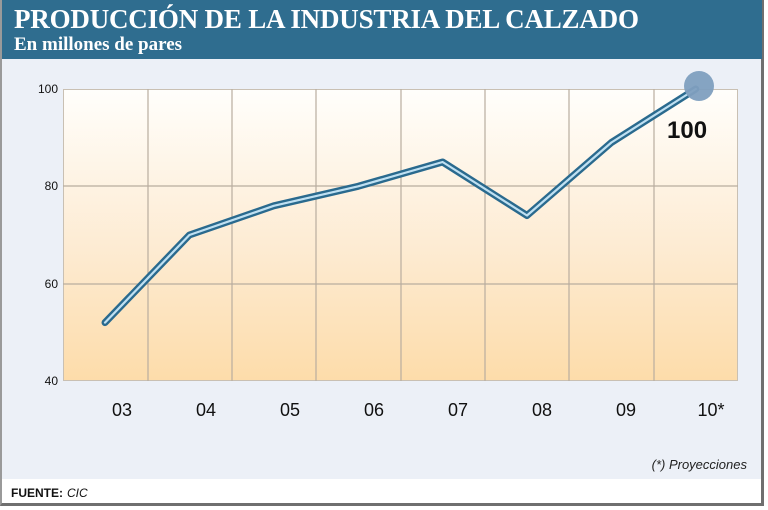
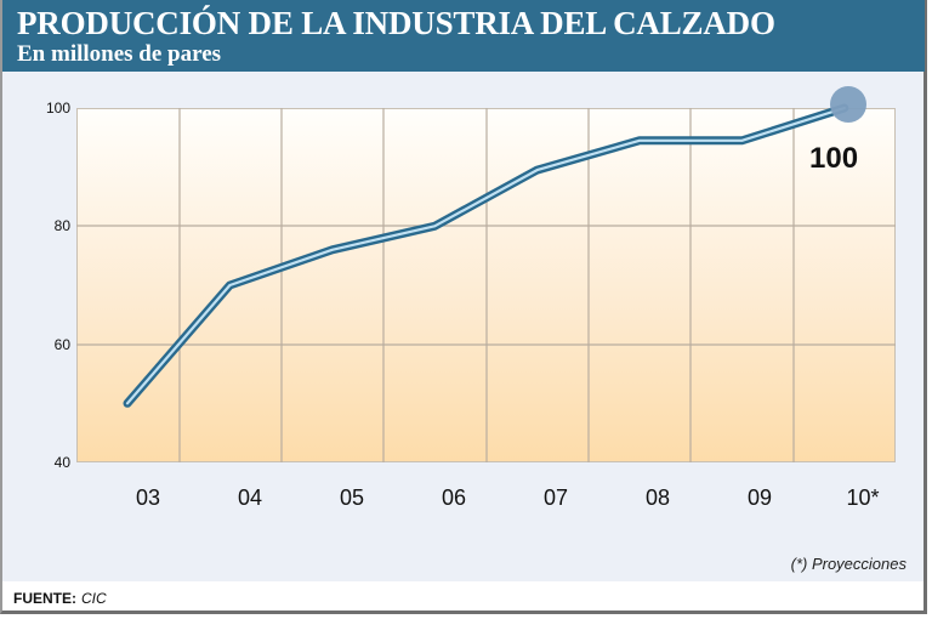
03: 52 -> 50
07: 85 -> 90
08: 74 -> 94
09: 89 -> 94
